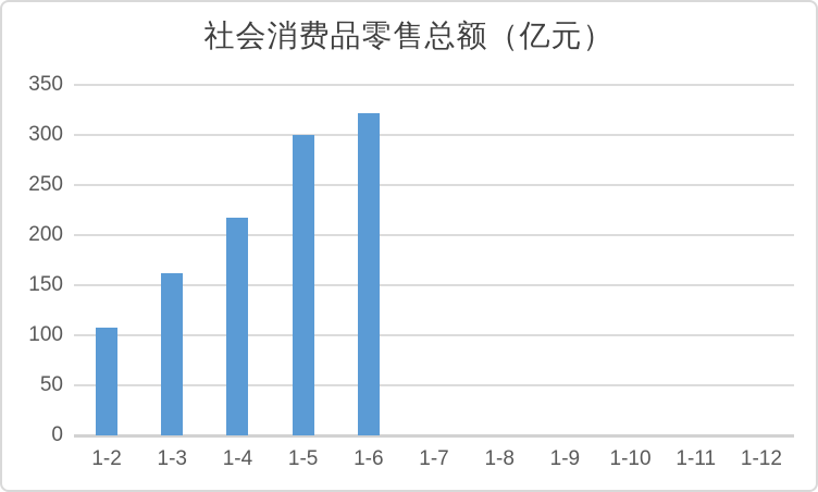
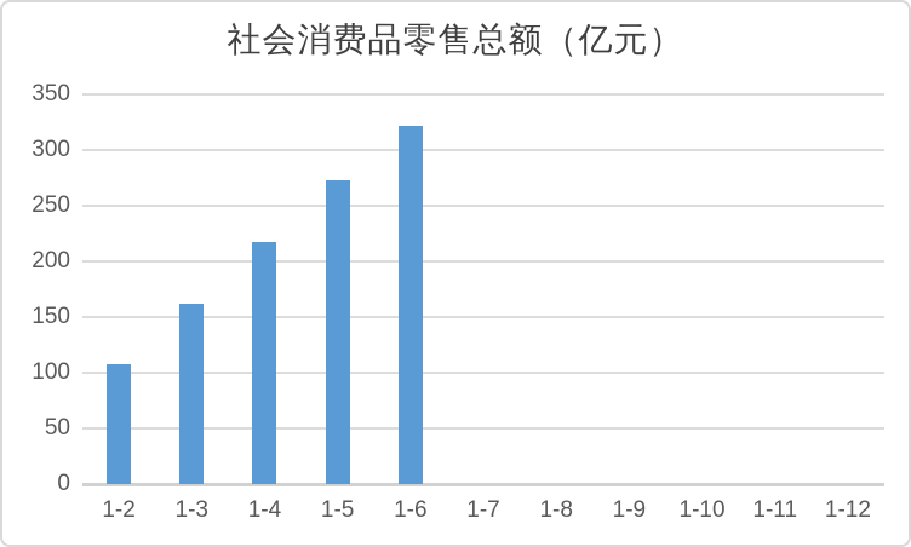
1-5: 300 -> 270
